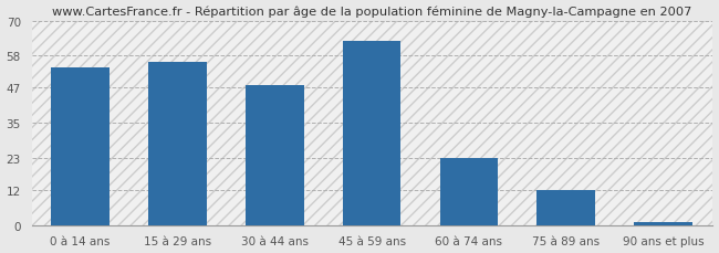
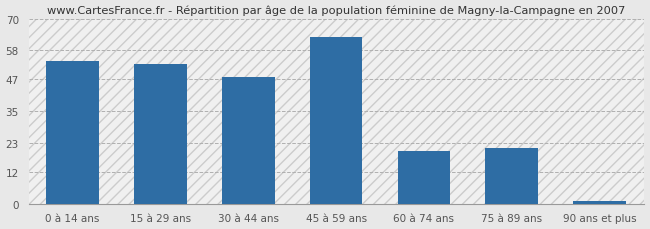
15 à 29 ans: 56 -> 53
60 à 74 ans: 23 -> 20
75 à 89 ans: 12 -> 21
